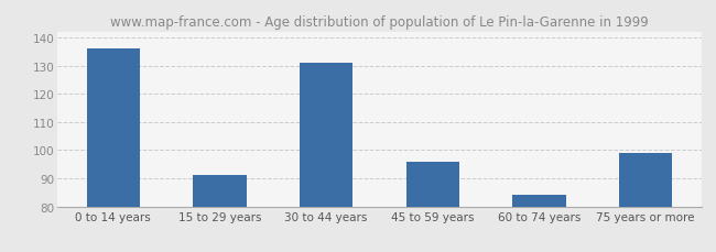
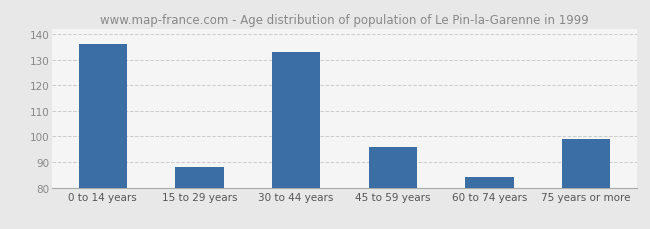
15 to 29 years: 91 -> 88
30 to 44 years: 131 -> 133
